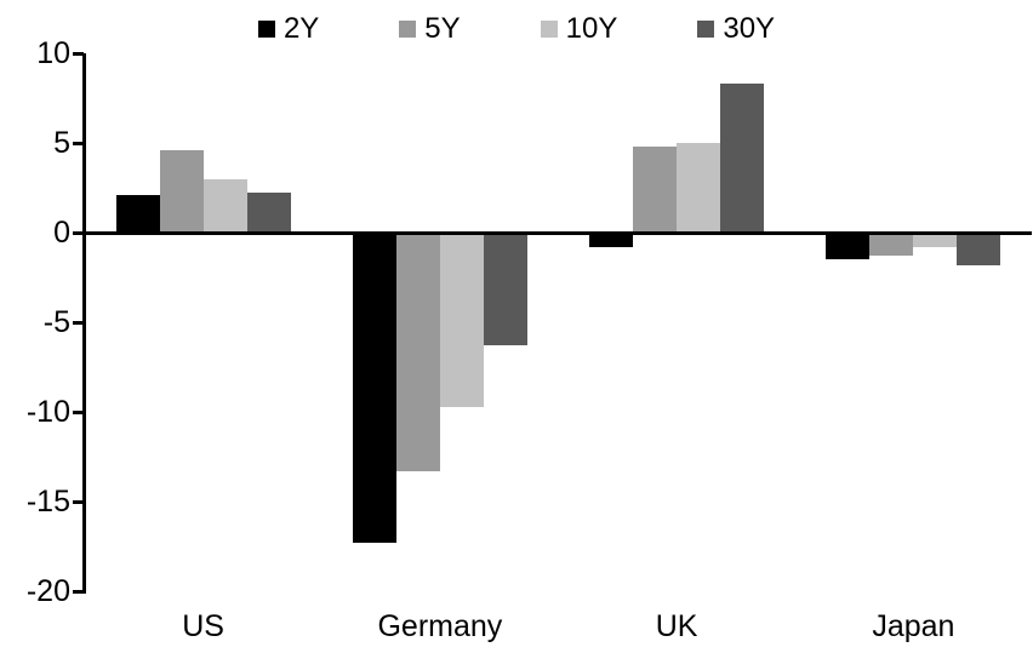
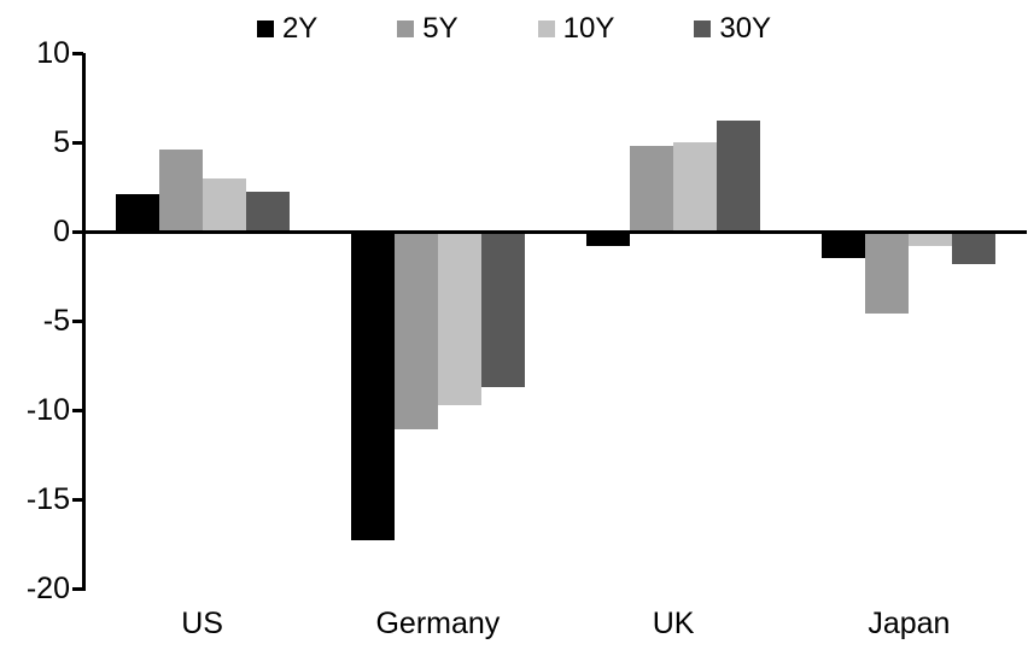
5Y/Germany: -13.3 -> -11.1
30Y/Germany: -6.3 -> -8.7
30Y/UK: 8.3 -> 6.2
5Y/Japan: -1.3 -> -4.6
